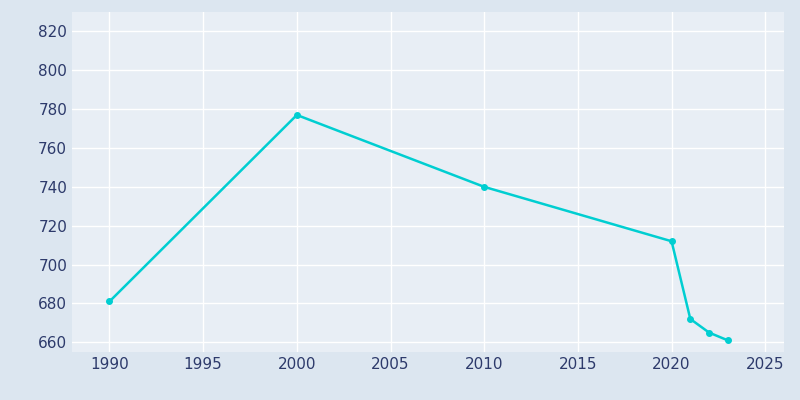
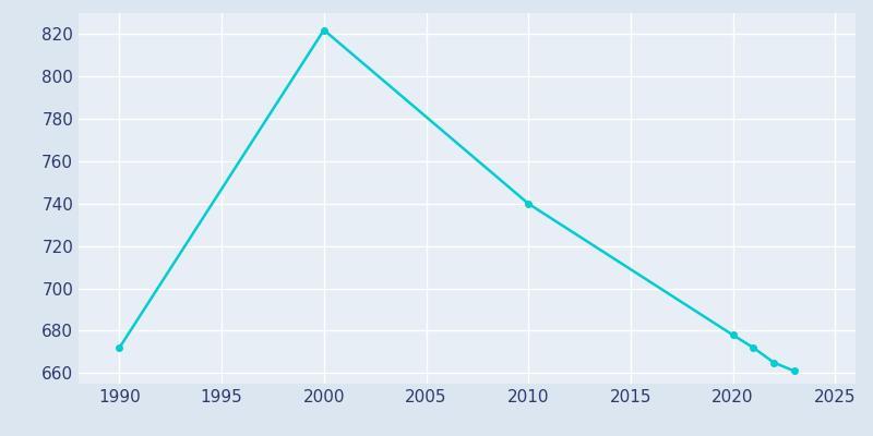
1990: 681 -> 672
2000: 777 -> 822
2020: 712 -> 678
